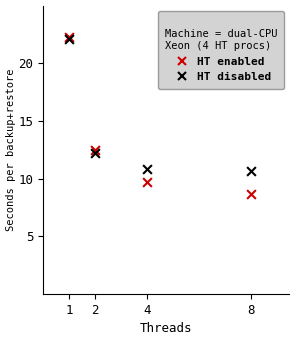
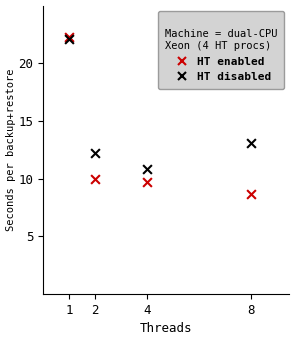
HT enabled/2: 12.5 -> 10.0
HT disabled/8: 10.7 -> 13.1
